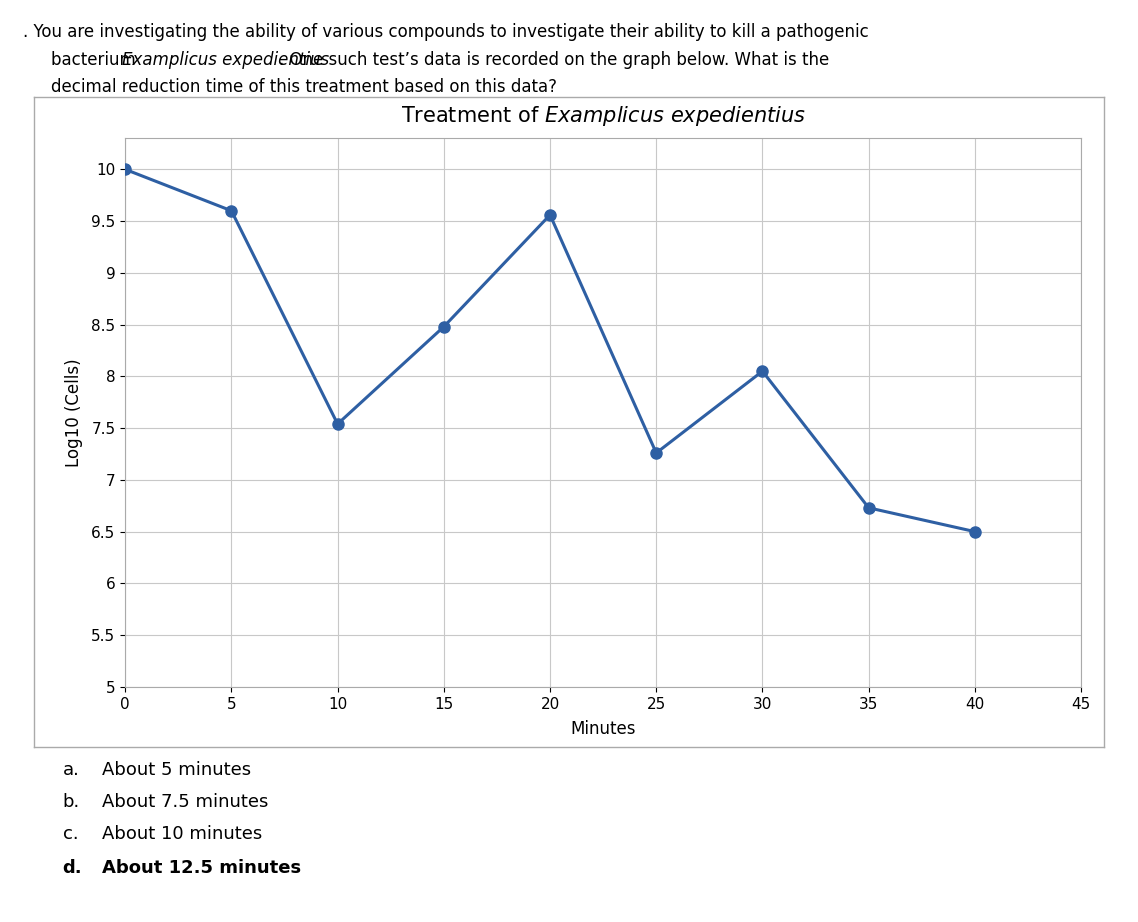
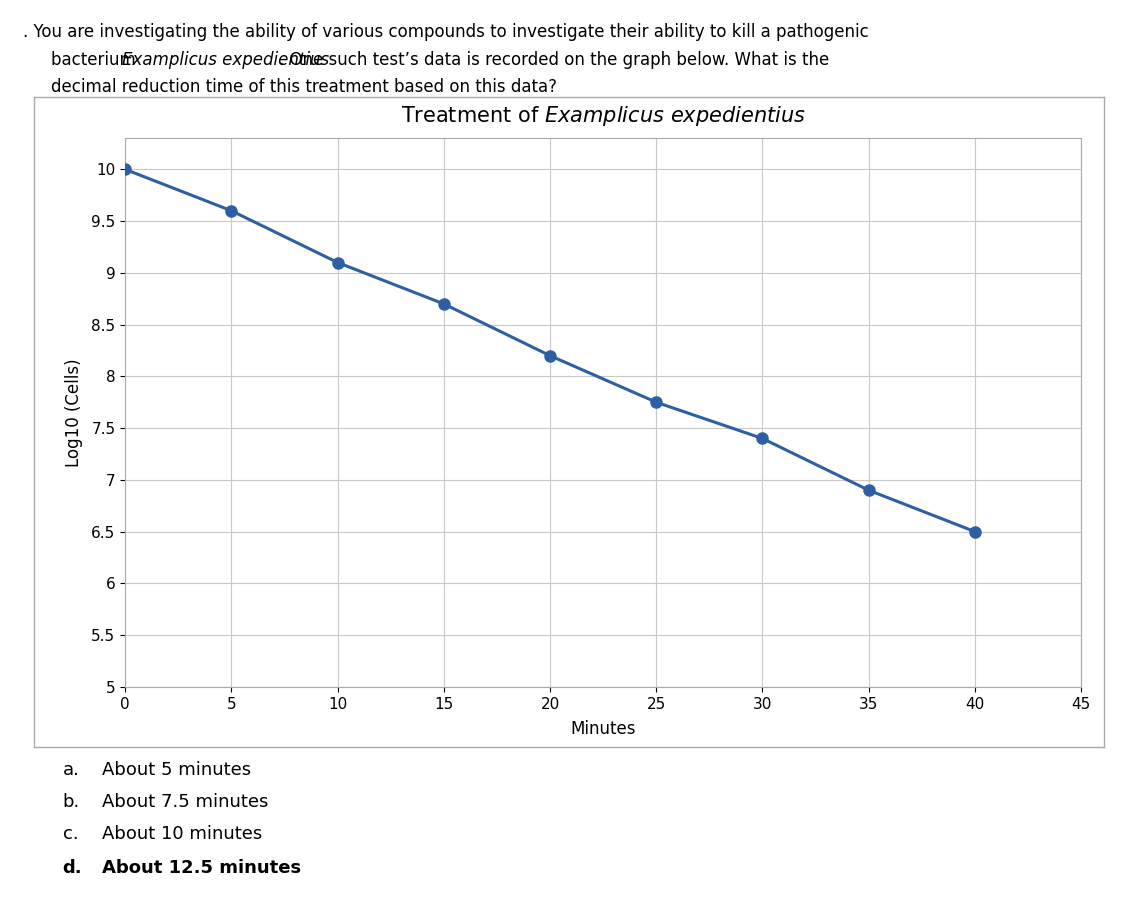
10: 7.54 -> 9.10
15: 8.48 -> 8.70
20: 9.56 -> 8.20
25: 7.26 -> 7.75
30: 8.05 -> 7.40
35: 6.73 -> 6.90
